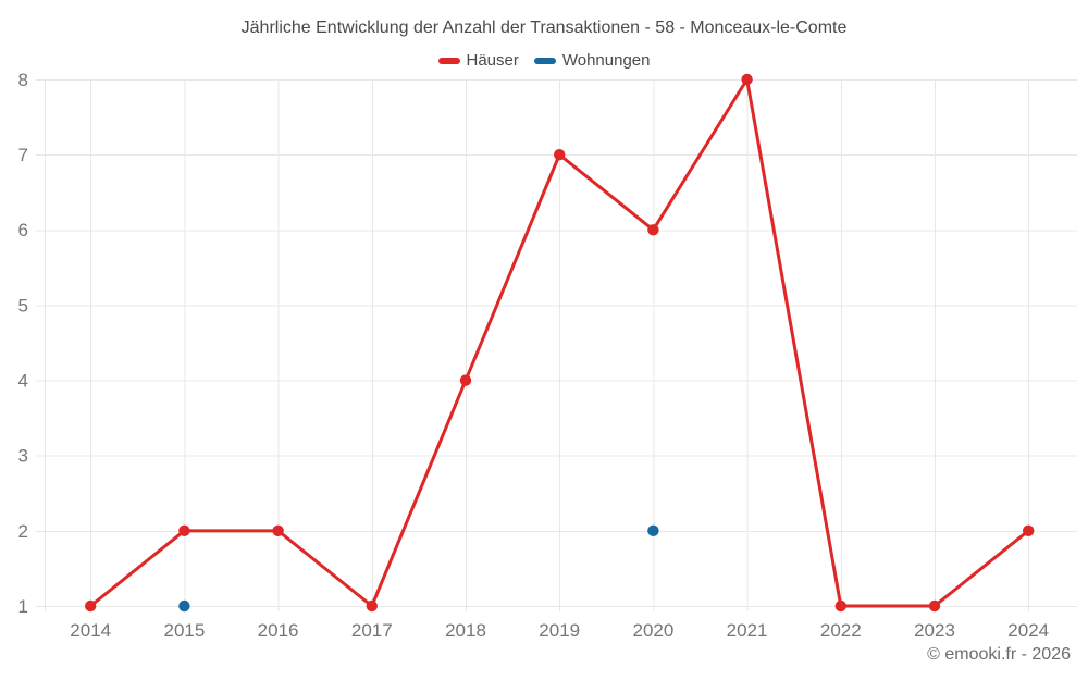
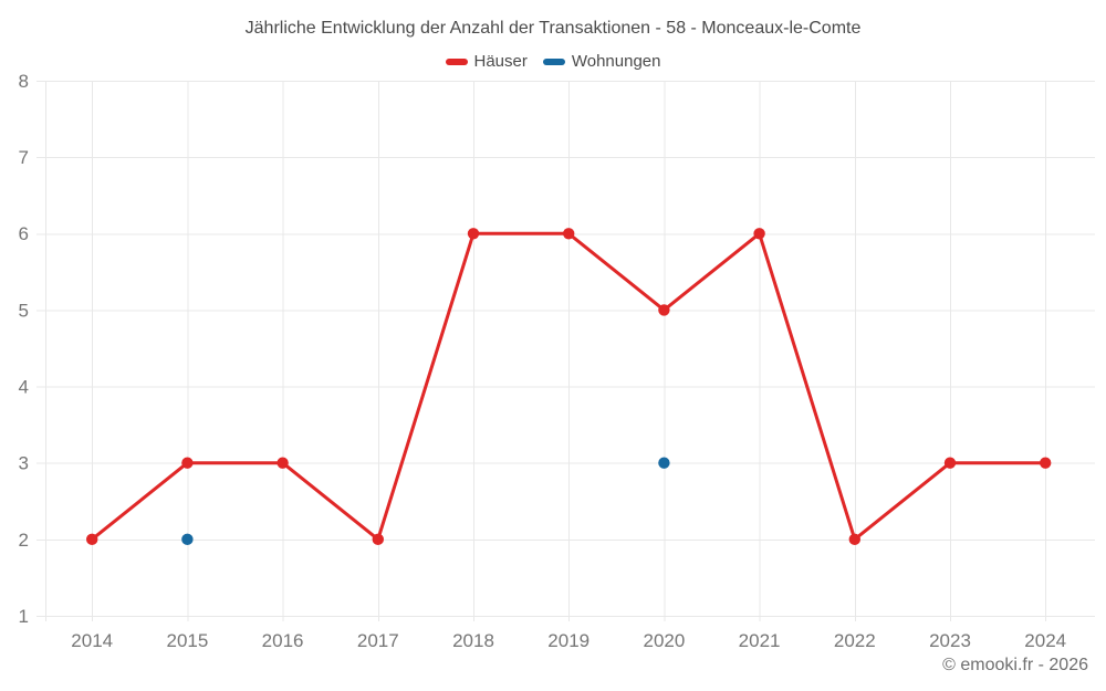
Häuser/2014: 1 -> 2
Häuser/2015: 2 -> 3
Wohnungen/2015: 1 -> 2
Häuser/2016: 2 -> 3
Häuser/2017: 1 -> 2
Häuser/2018: 4 -> 6
Häuser/2019: 7 -> 6
Häuser/2020: 6 -> 5
Wohnungen/2020: 2 -> 3
Häuser/2021: 8 -> 6
Häuser/2022: 1 -> 2
Häuser/2023: 1 -> 3
Häuser/2024: 2 -> 3
